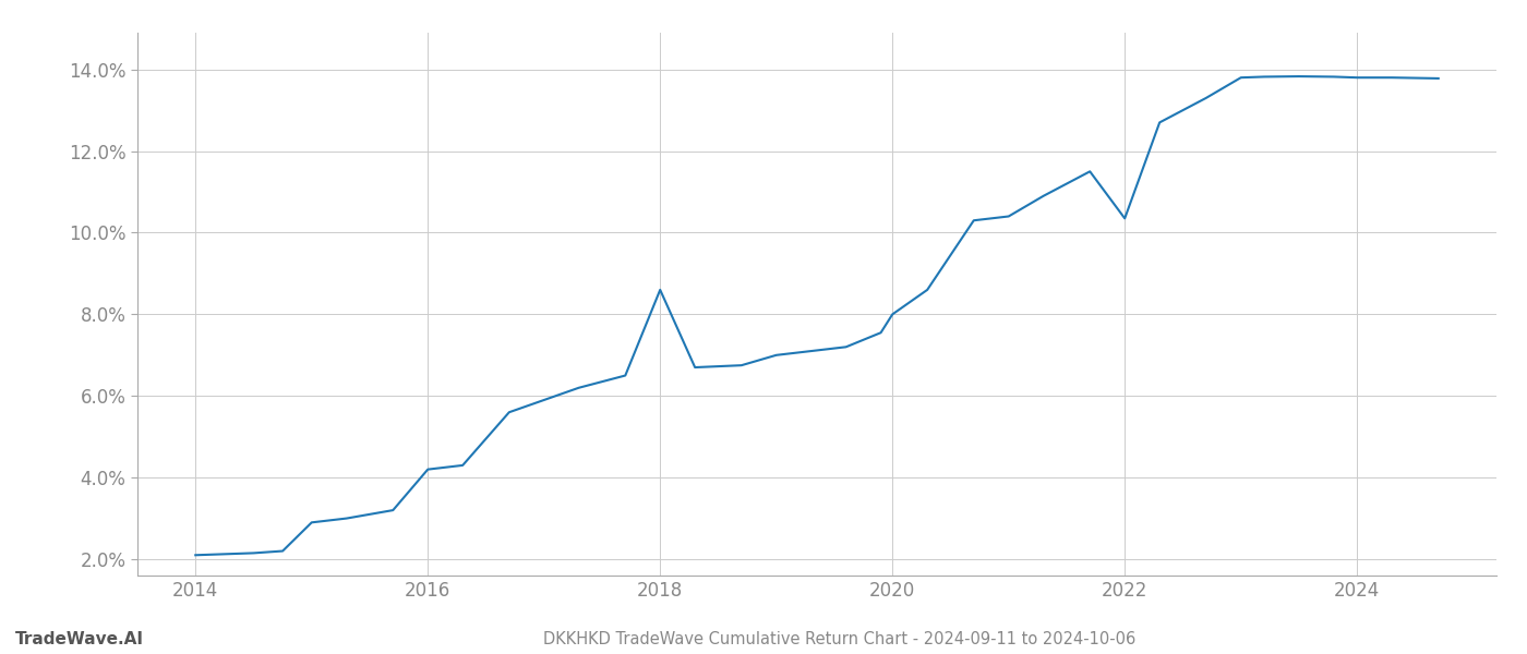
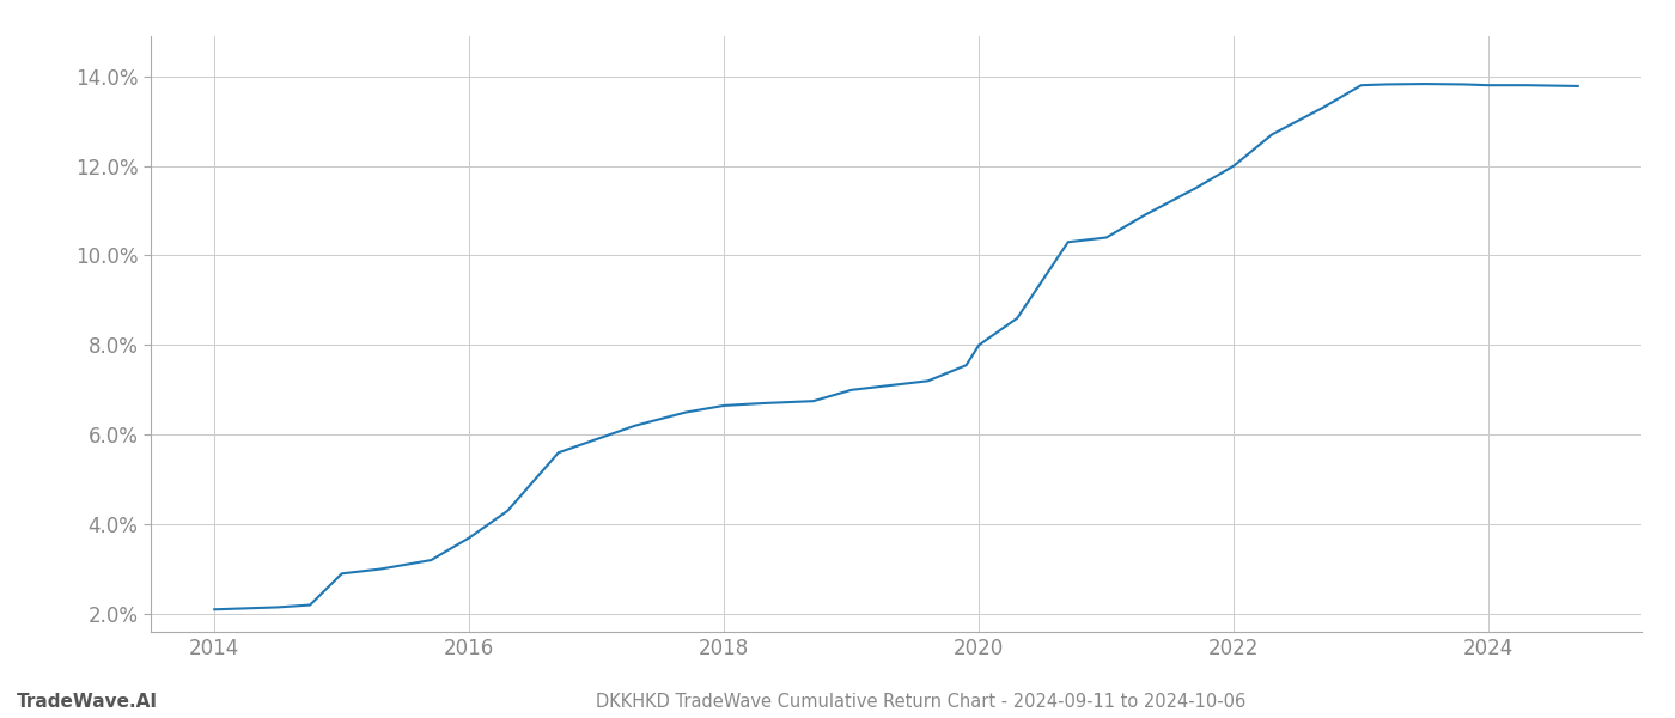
2016: 4.20% -> 3.70%
2018: 8.60% -> 6.65%
2022: 10.35% -> 12.00%
